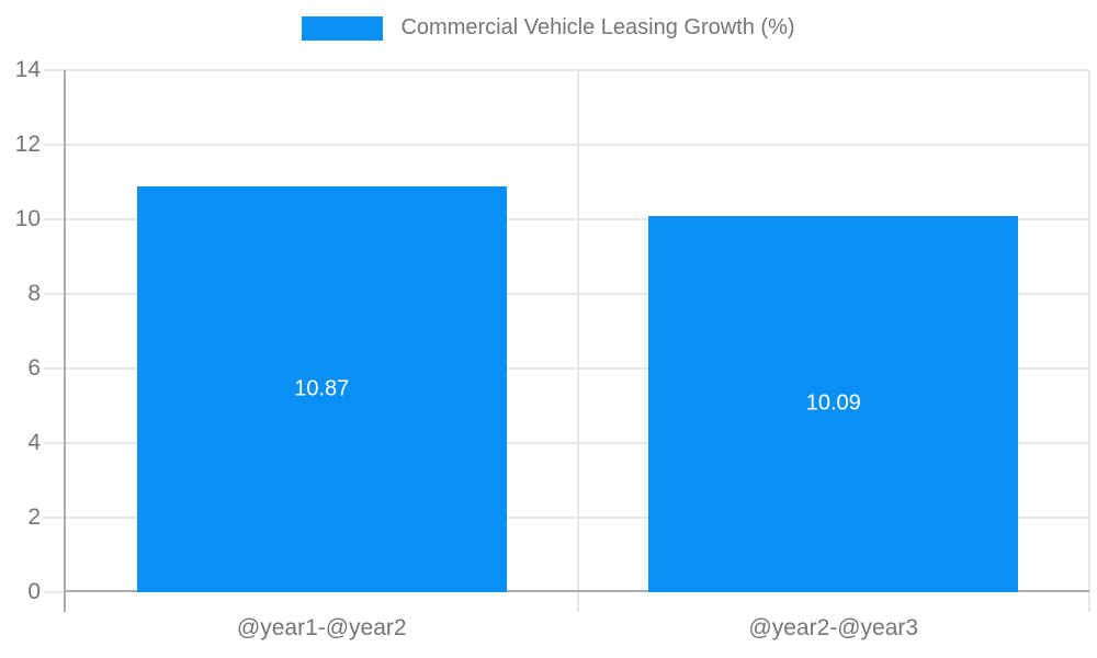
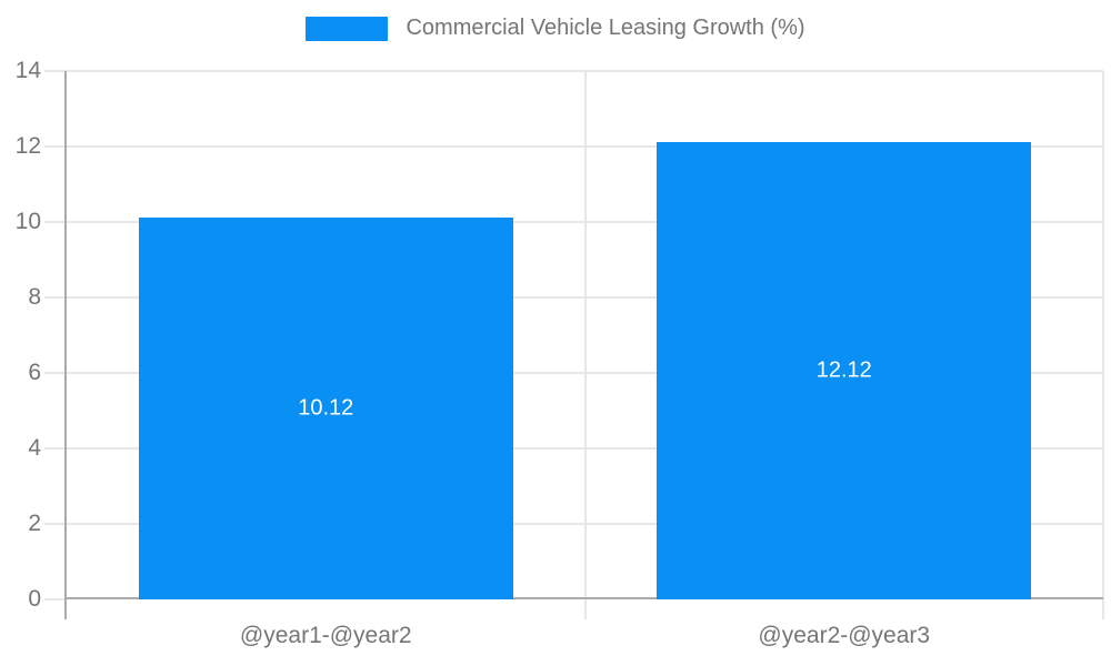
@year1-@year2: 10.87 -> 10.12
@year2-@year3: 10.09 -> 12.12
